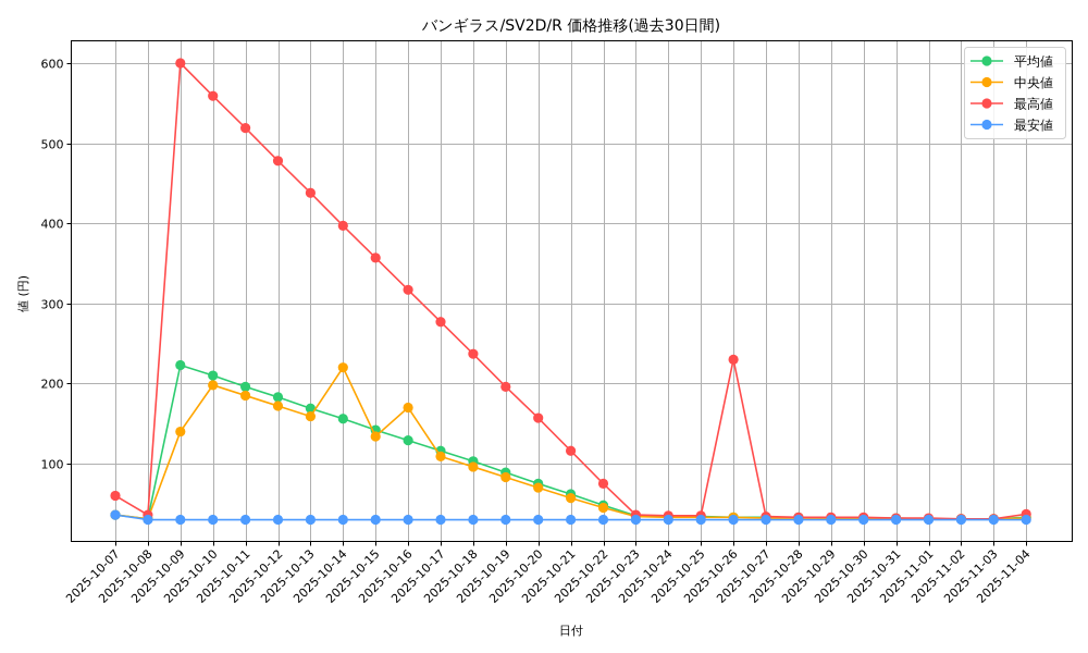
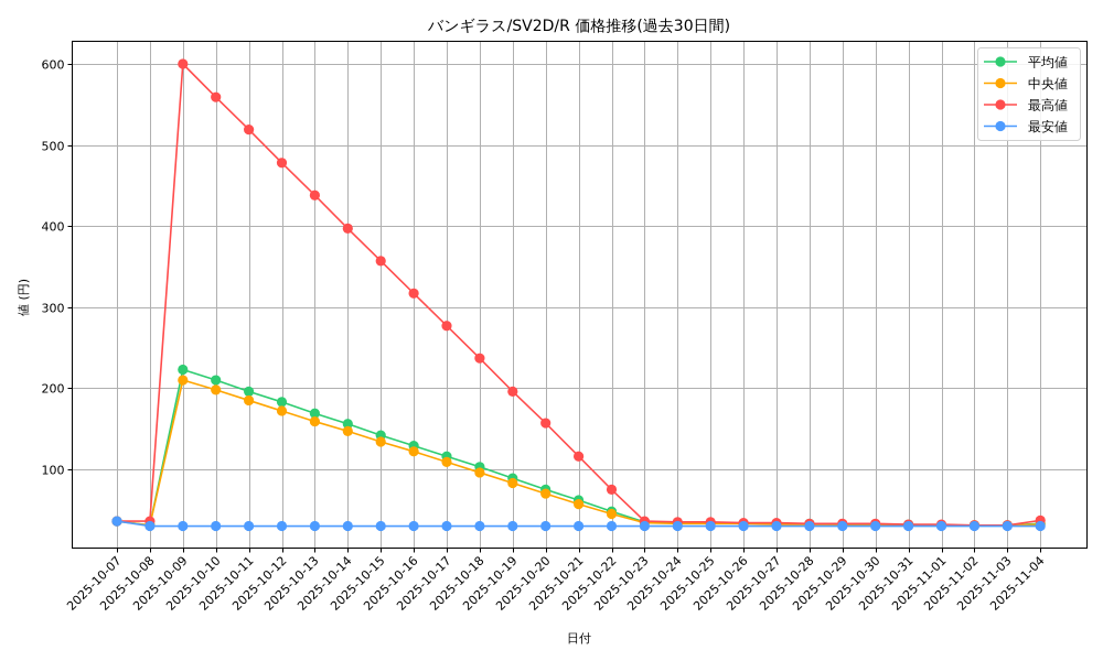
最高値/2025-10-07: 60 -> 40
中央値/2025-10-09: 140 -> 210
中央値/2025-10-14: 220 -> 150
中央値/2025-10-16: 170 -> 120
最高値/2025-10-26: 230 -> 30
